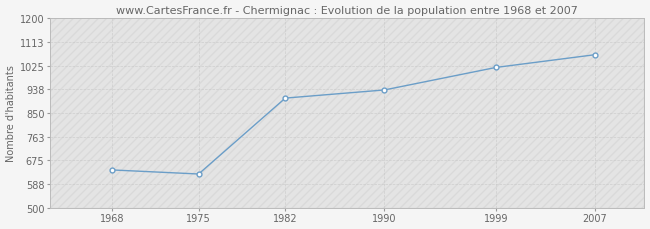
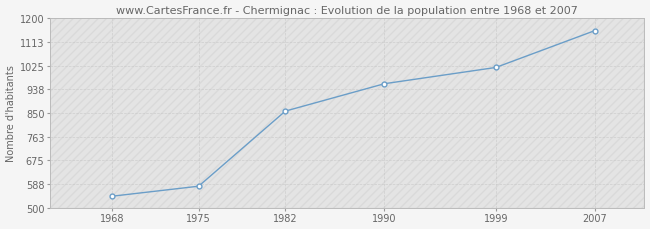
1968: 640 -> 543
1975: 625 -> 580
1982: 905 -> 857
1990: 935 -> 958
2007: 1065 -> 1154
